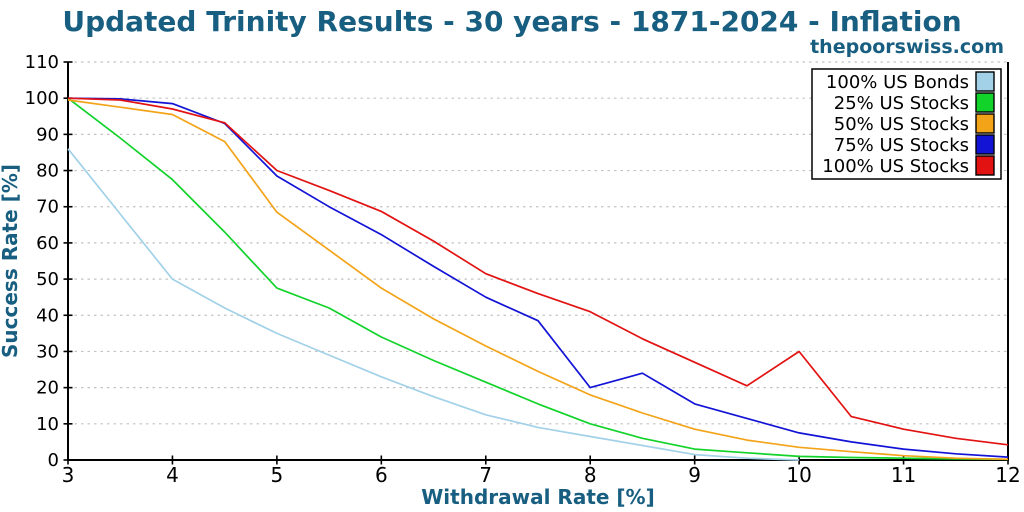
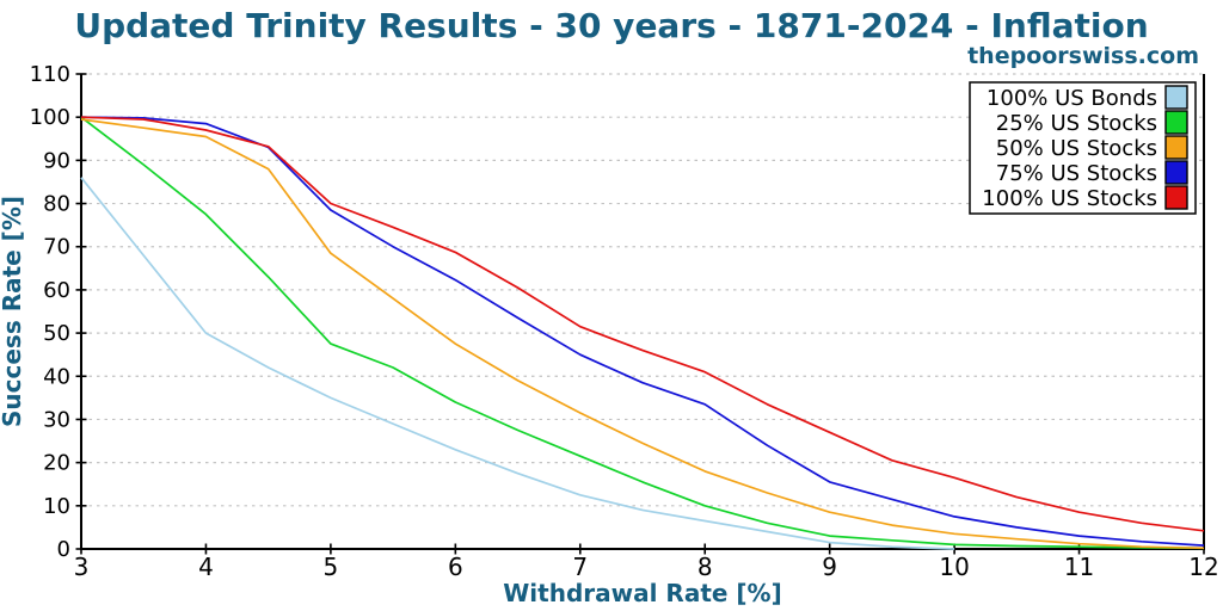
75% US Stocks/8: 20 -> 34
100% US Stocks/10: 30 -> 16
